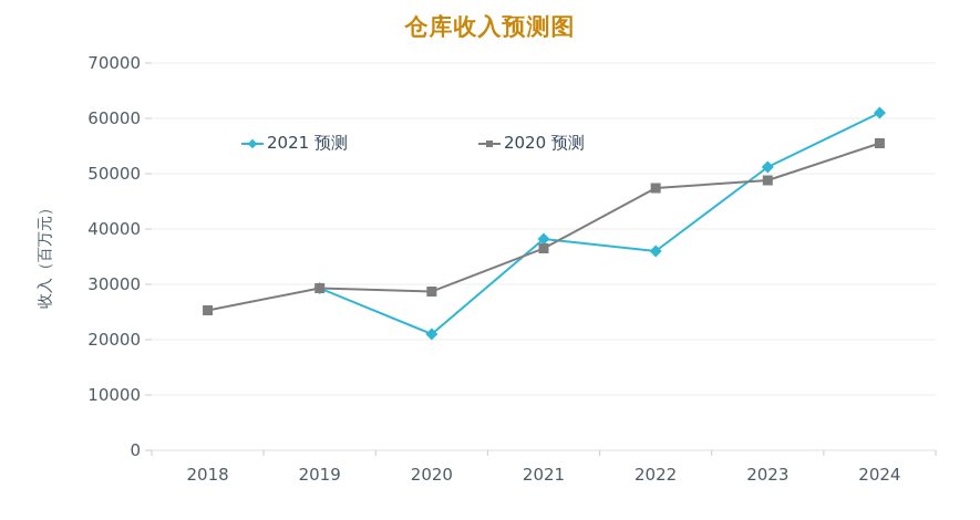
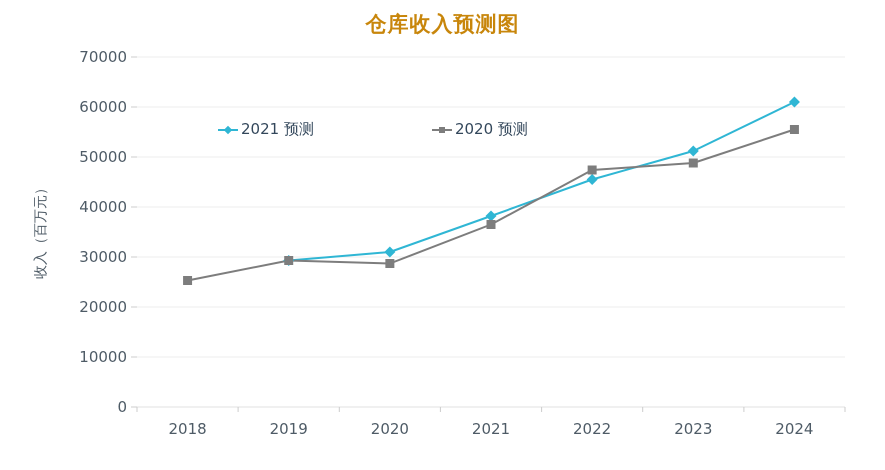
2021 预测/2020: 21000 -> 31000
2021 预测/2022: 36000 -> 46000
